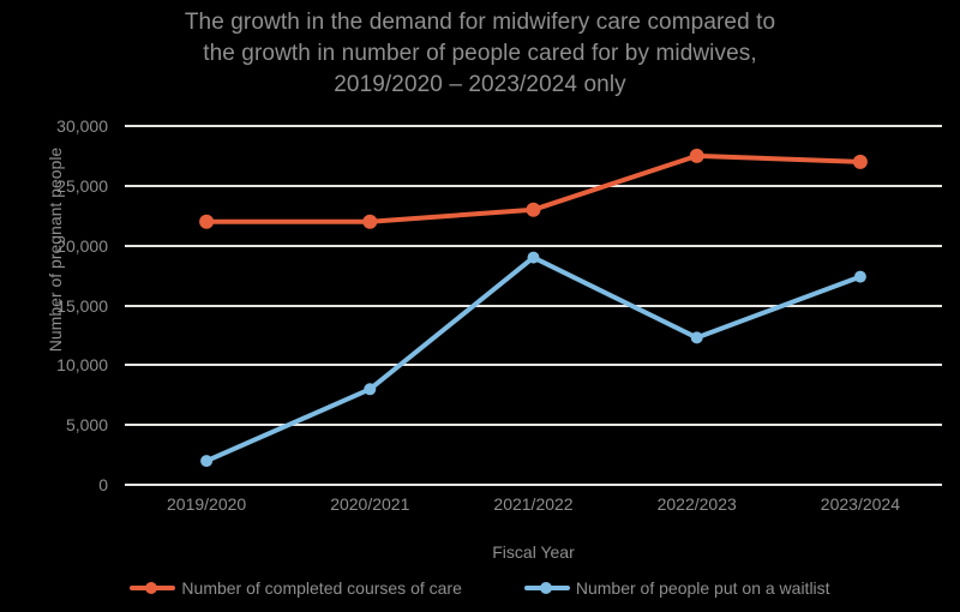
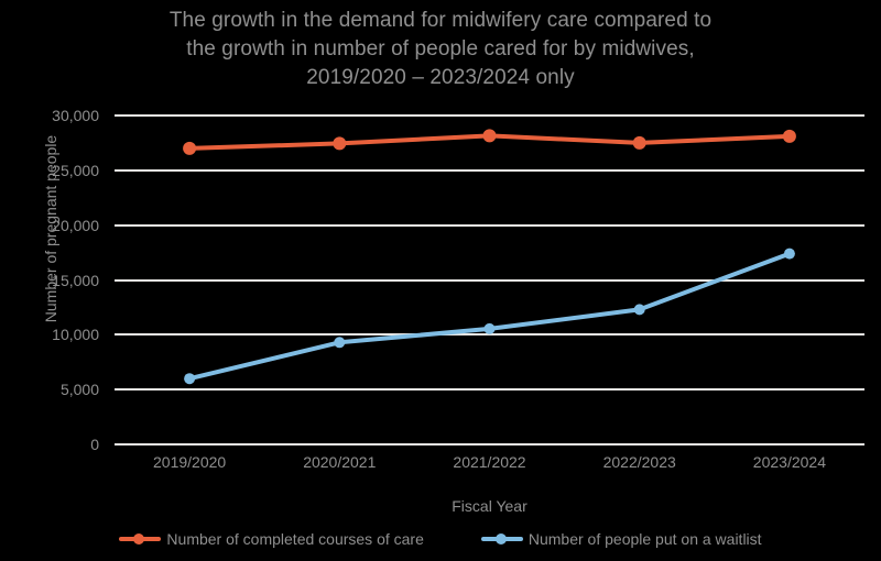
Number of completed courses of care/2019/2020: 22000 -> 27000
Number of people put on a waitlist/2019/2020: 2000 -> 6000
Number of completed courses of care/2020/2021: 22000 -> 27000
Number of people put on a waitlist/2020/2021: 8000 -> 9000
Number of completed courses of care/2021/2022: 23000 -> 28000
Number of people put on a waitlist/2021/2022: 19000 -> 11000
Number of completed courses of care/2023/2024: 27000 -> 28000
